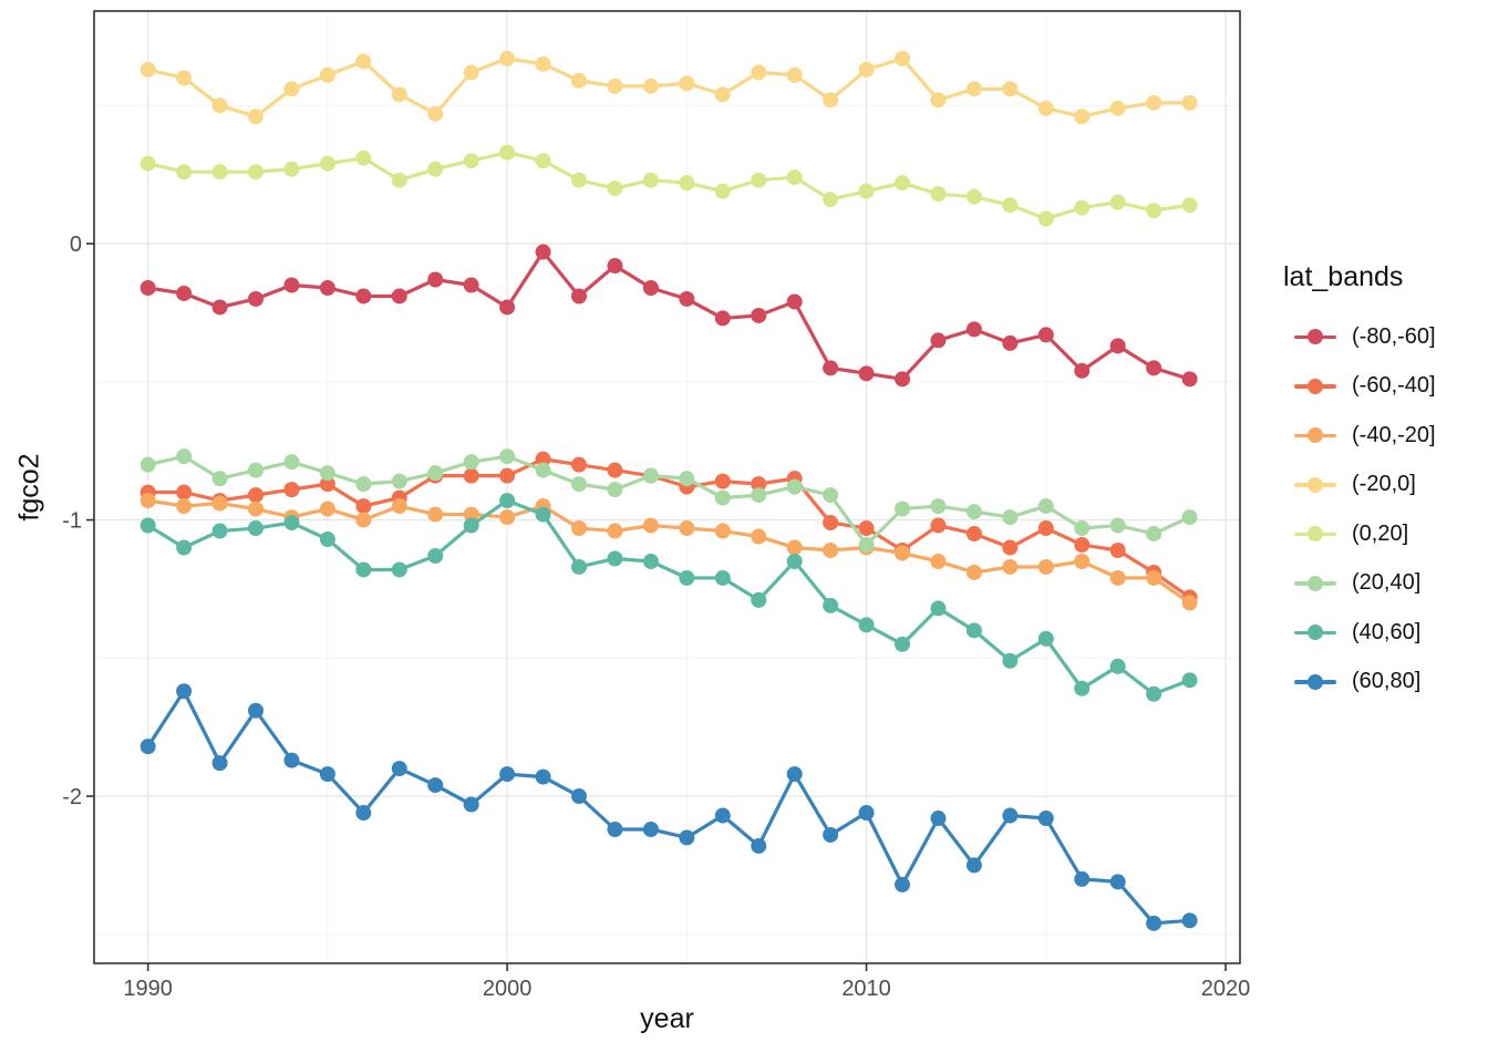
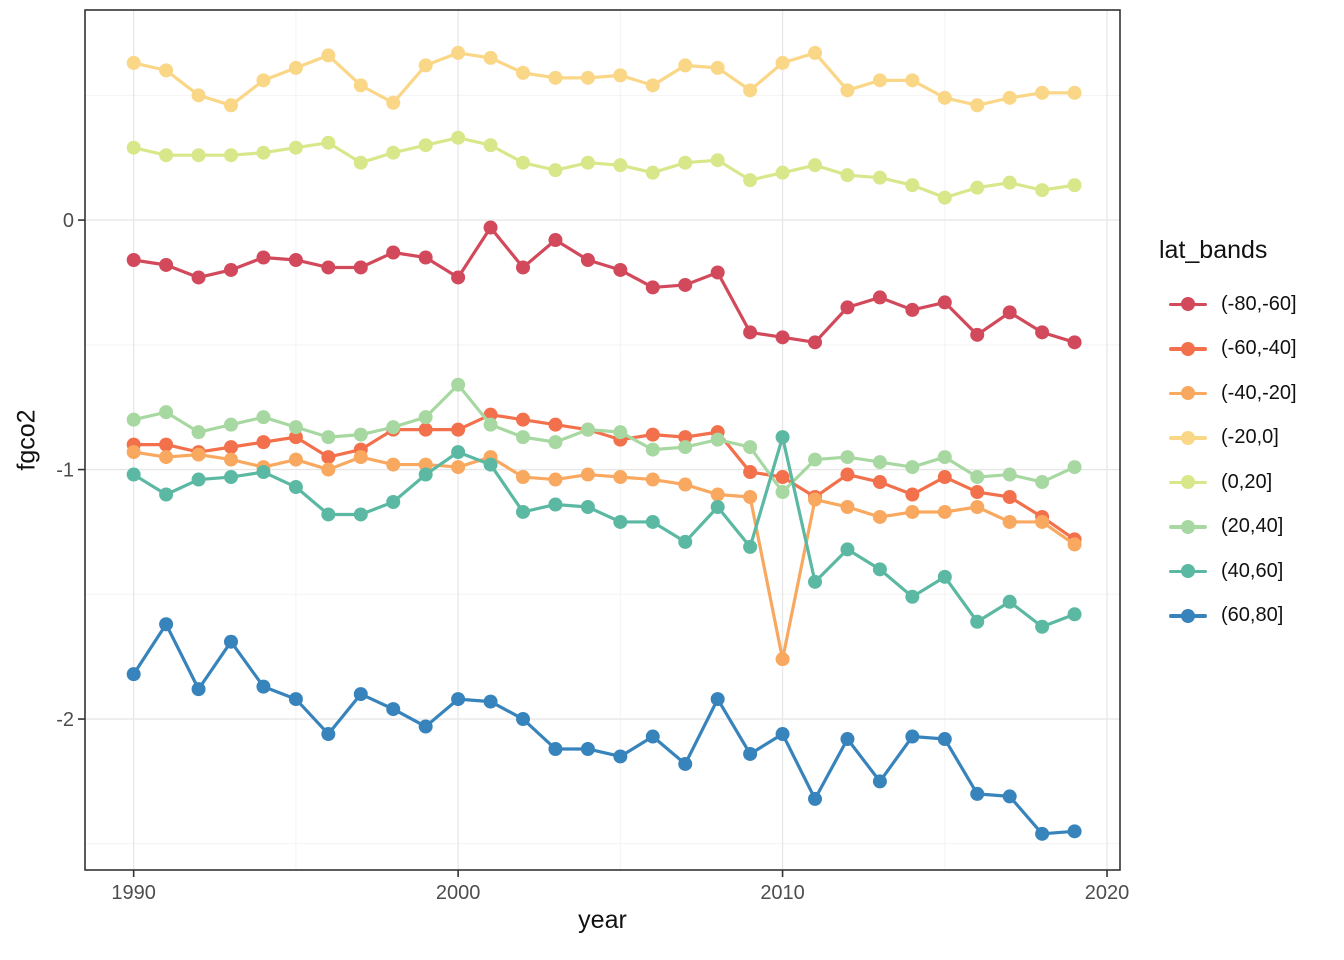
(20,40]/2000: -0.77 -> -0.66
(-40,-20]/2010: -1.10 -> -1.76
(40,60]/2010: -1.38 -> -0.87
